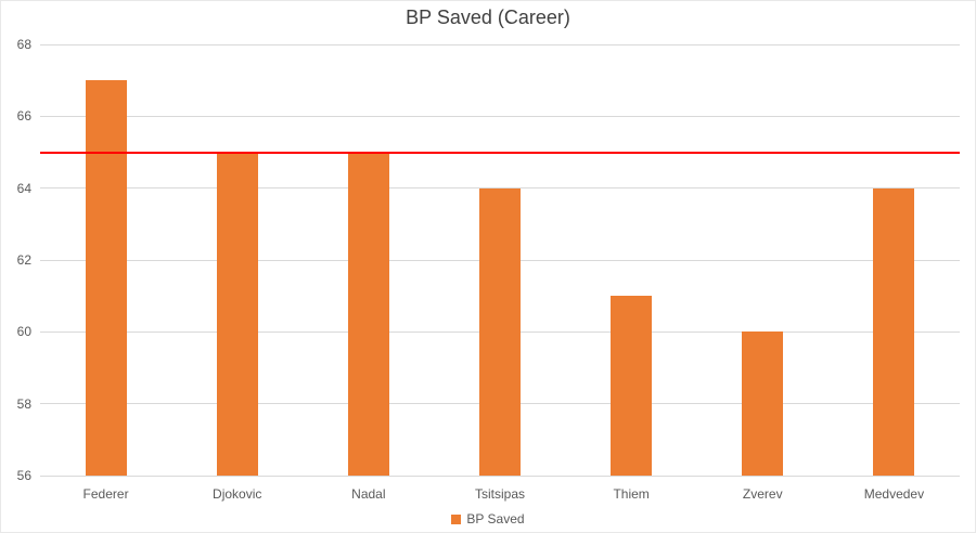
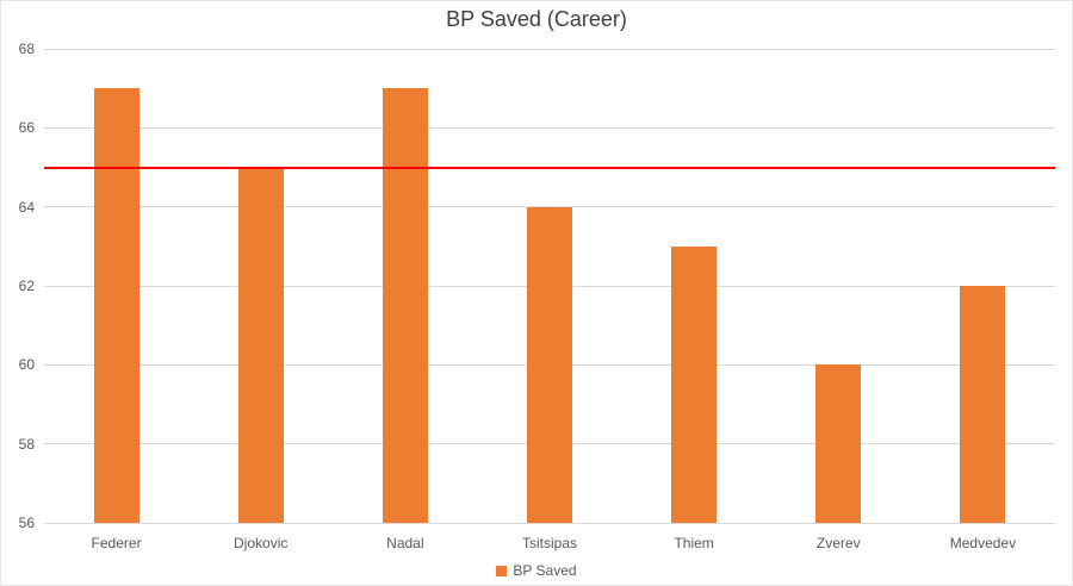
Nadal: 65 -> 67
Thiem: 61 -> 63
Medvedev: 64 -> 62
